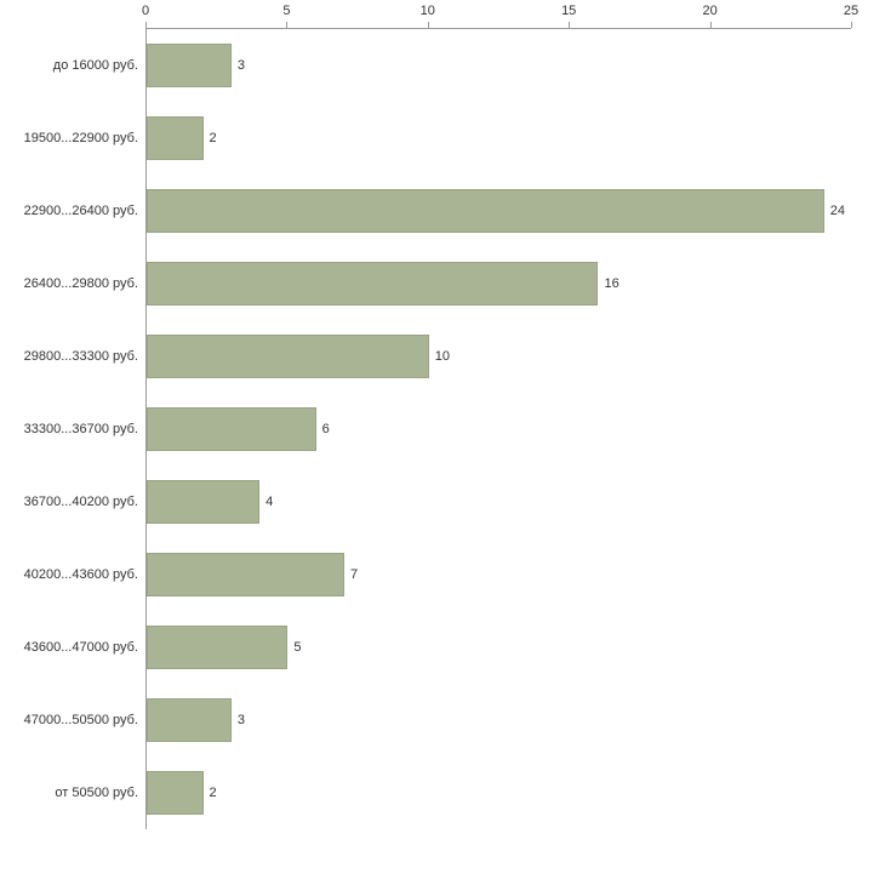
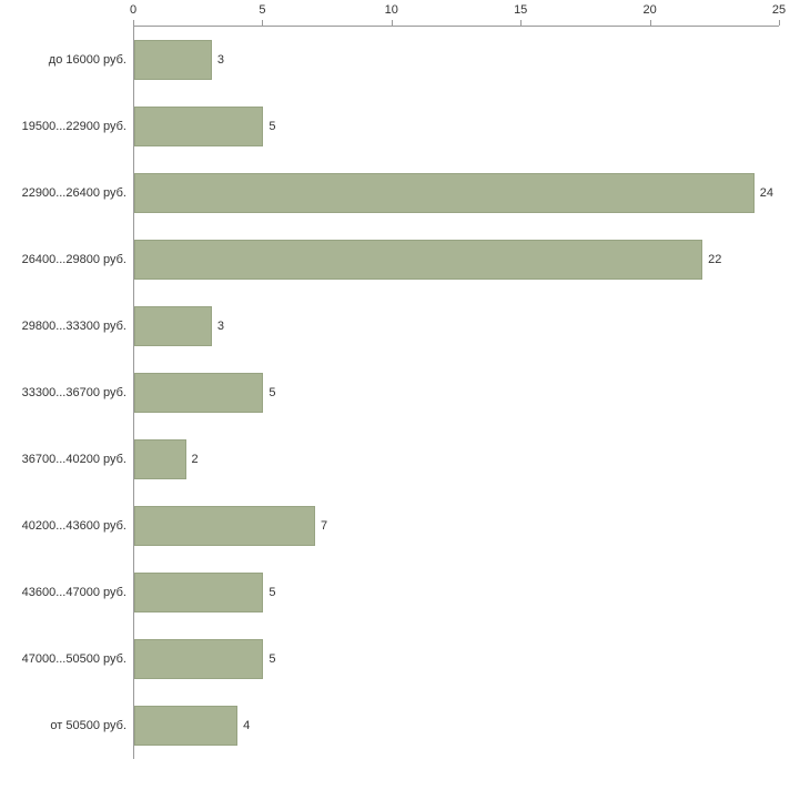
19500...22900 руб.: 2 -> 5
26400...29800 руб.: 16 -> 22
29800...33300 руб.: 10 -> 3
33300...36700 руб.: 6 -> 5
36700...40200 руб.: 4 -> 2
47000...50500 руб.: 3 -> 5
от 50500 руб.: 2 -> 4
